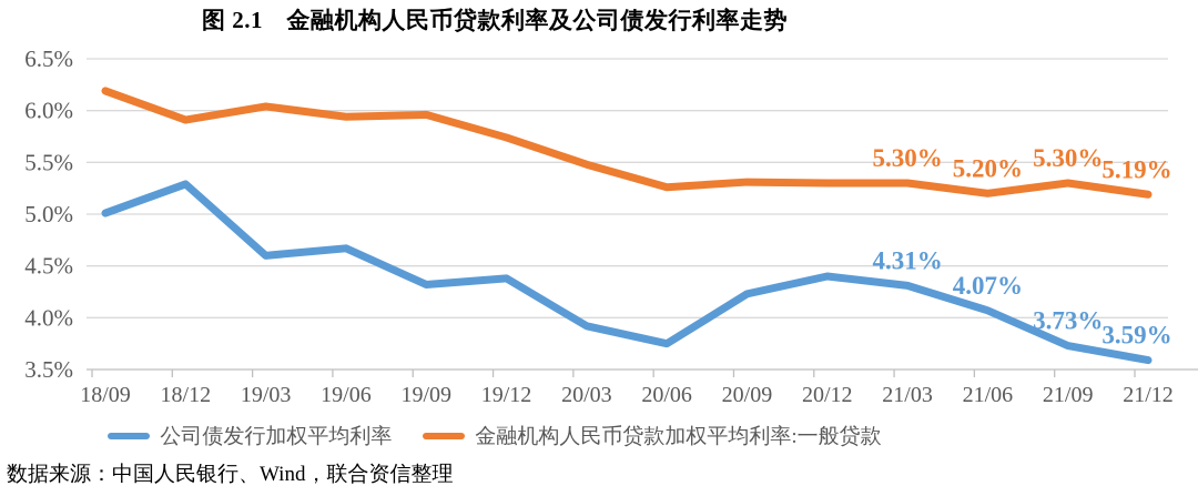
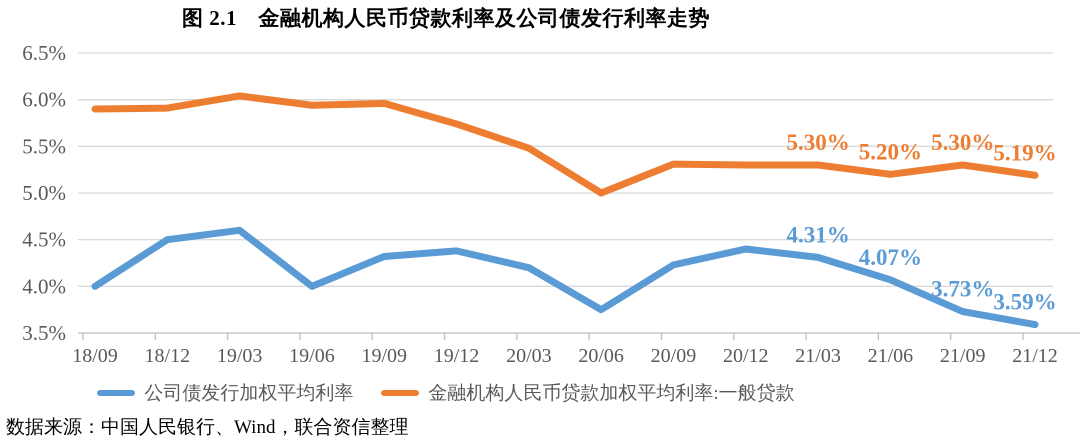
公司债发行加权平均利率/18/09: 5.0% -> 4.0%
金融机构人民币贷款加权平均利率:一般贷款/18/09: 6.2% -> 5.9%
公司债发行加权平均利率/18/12: 5.3% -> 4.5%
公司债发行加权平均利率/19/06: 4.7% -> 4.0%
公司债发行加权平均利率/20/03: 3.9% -> 4.2%
金融机构人民币贷款加权平均利率:一般贷款/20/06: 5.3% -> 5.0%
